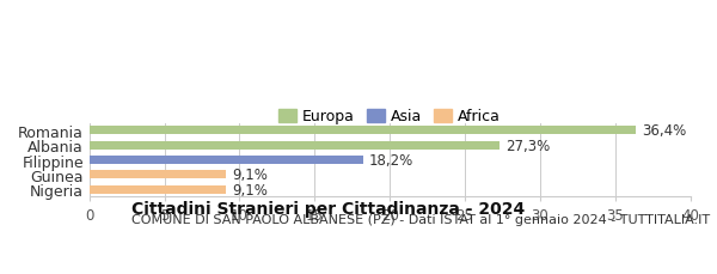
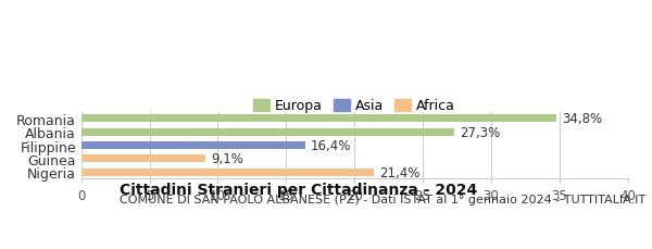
Romania: 36,4% -> 34,8%
Filippine: 18,2% -> 16,4%
Nigeria: 9,1% -> 21,4%
